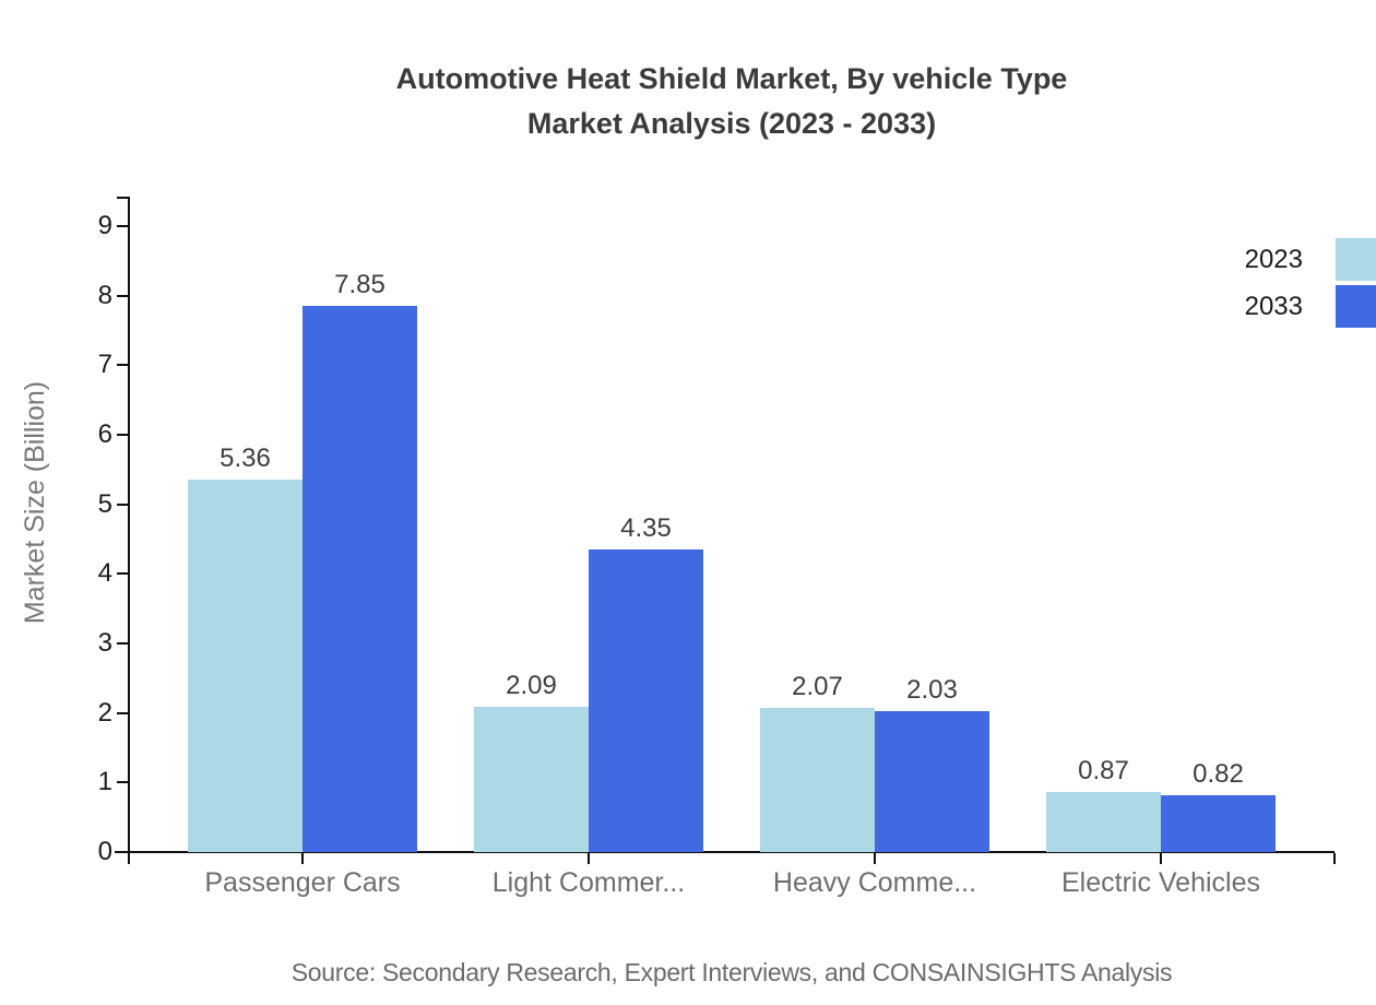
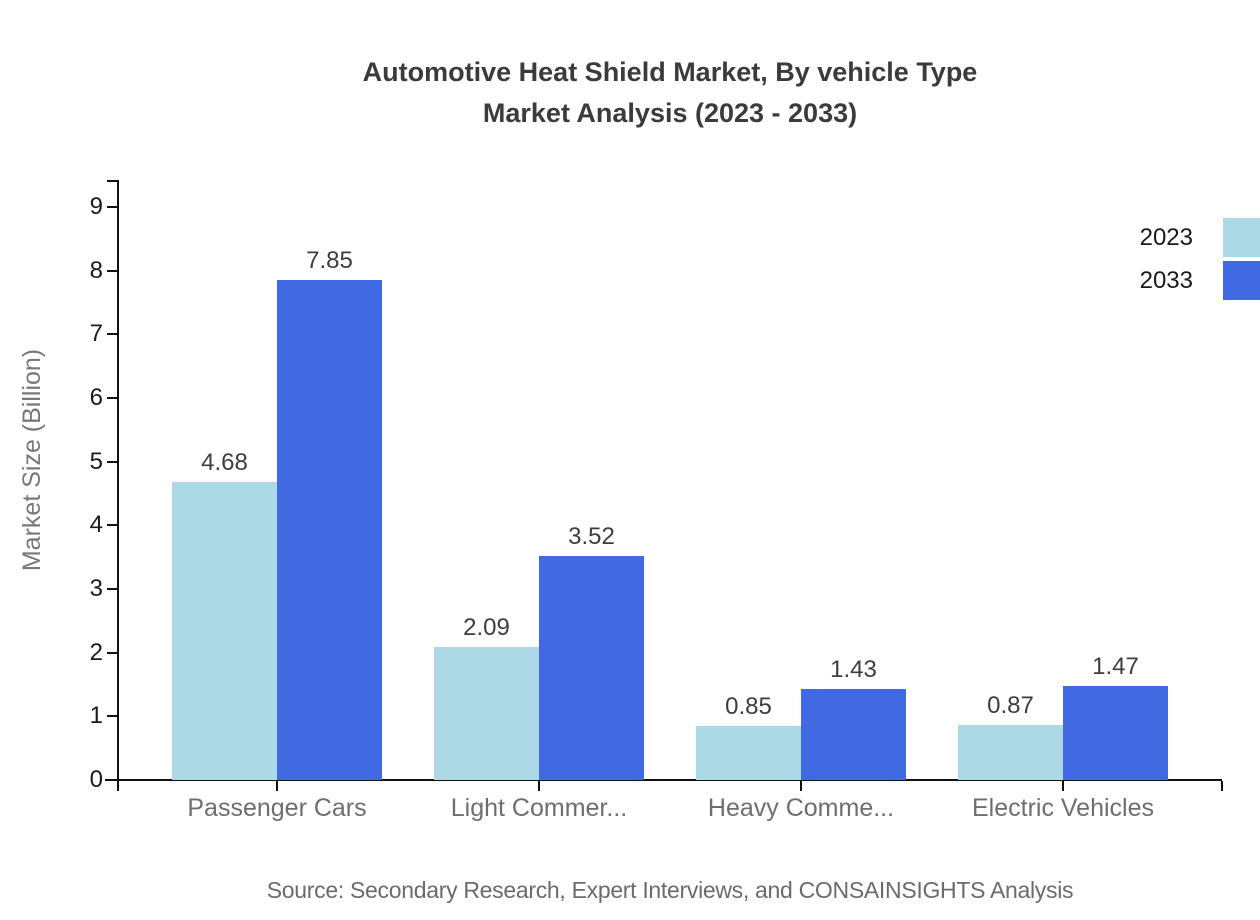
2023/Passenger Cars: 5.36 -> 4.68
2033/Light Commer...: 4.35 -> 3.52
2023/Heavy Comme...: 2.07 -> 0.85
2033/Heavy Comme...: 2.03 -> 1.43
2033/Electric Vehicles: 0.82 -> 1.47
